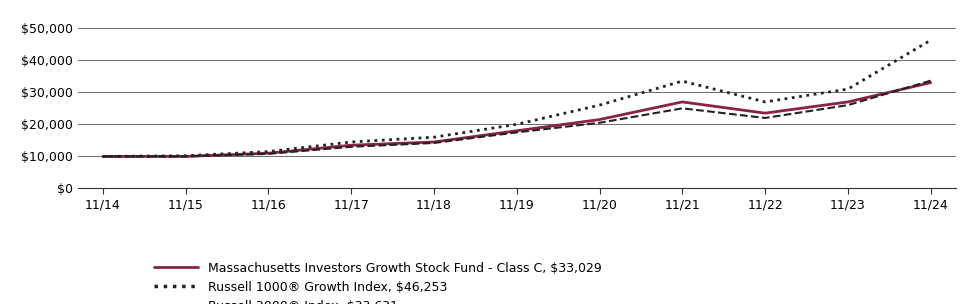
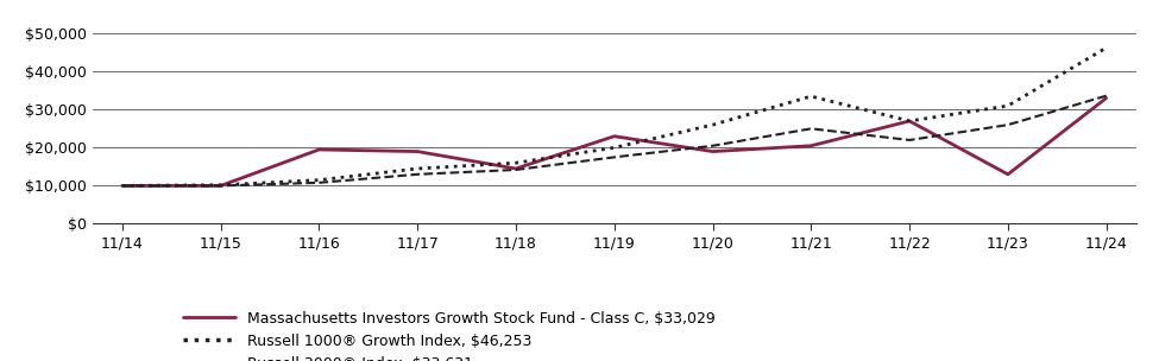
Massachusetts Investors Growth Stock Fund - Class C, $33,029/11/16: $11,000 -> $19,500
Massachusetts Investors Growth Stock Fund - Class C, $33,029/11/17: $13,500 -> $19,000
Massachusetts Investors Growth Stock Fund - Class C, $33,029/11/19: $18,000 -> $23,000
Massachusetts Investors Growth Stock Fund - Class C, $33,029/11/20: $21,500 -> $19,000
Massachusetts Investors Growth Stock Fund - Class C, $33,029/11/21: $27,000 -> $20,500
Massachusetts Investors Growth Stock Fund - Class C, $33,029/11/22: $23,500 -> $27,000
Massachusetts Investors Growth Stock Fund - Class C, $33,029/11/23: $27,000 -> $13,000
